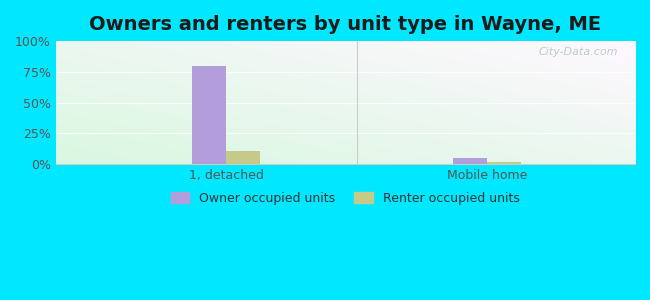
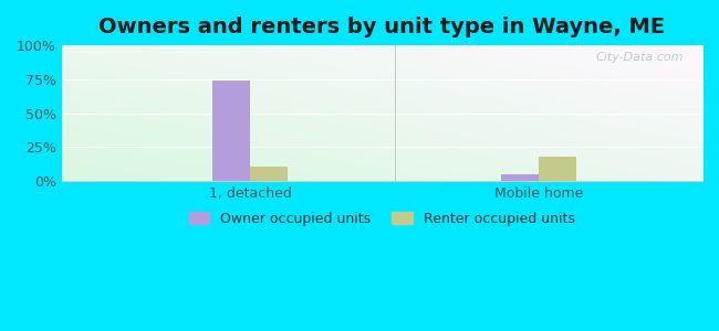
Owner occupied units/1, detached: 80% -> 74%
Renter occupied units/Mobile home: 2% -> 18%
